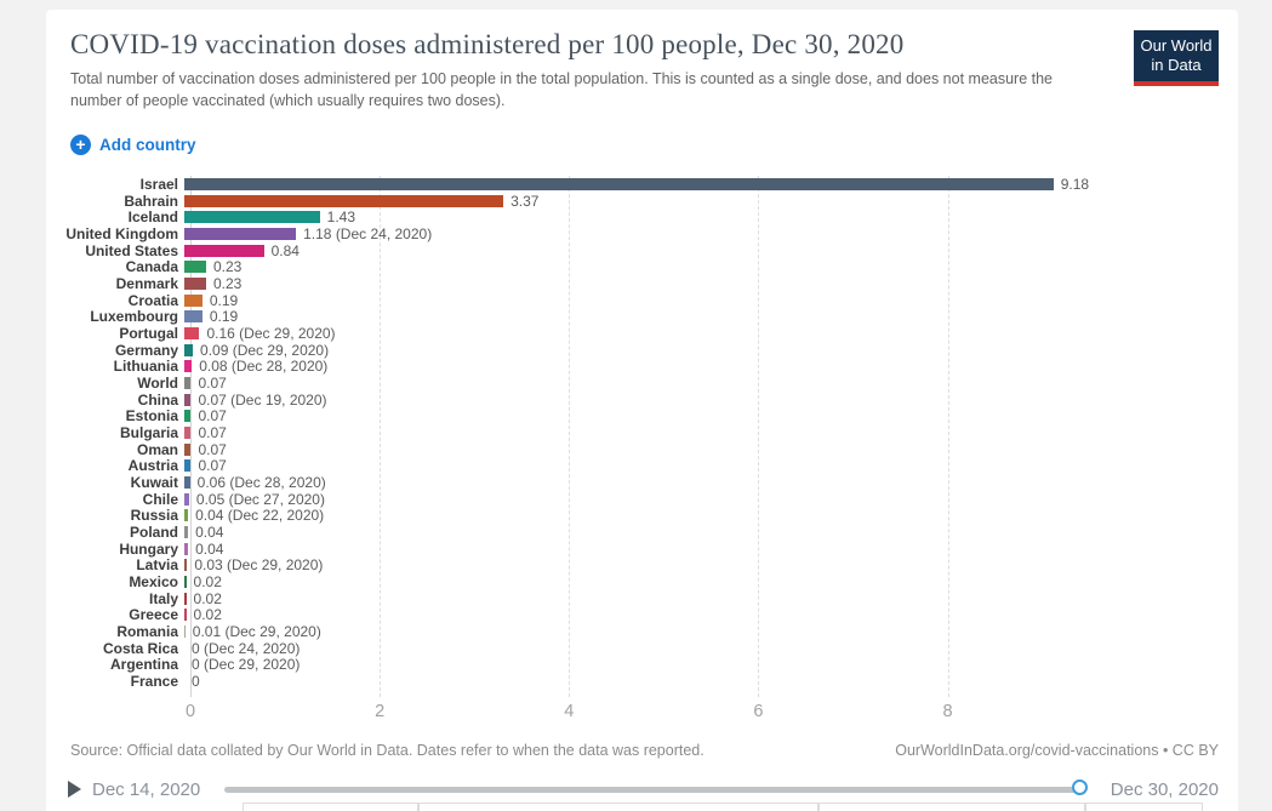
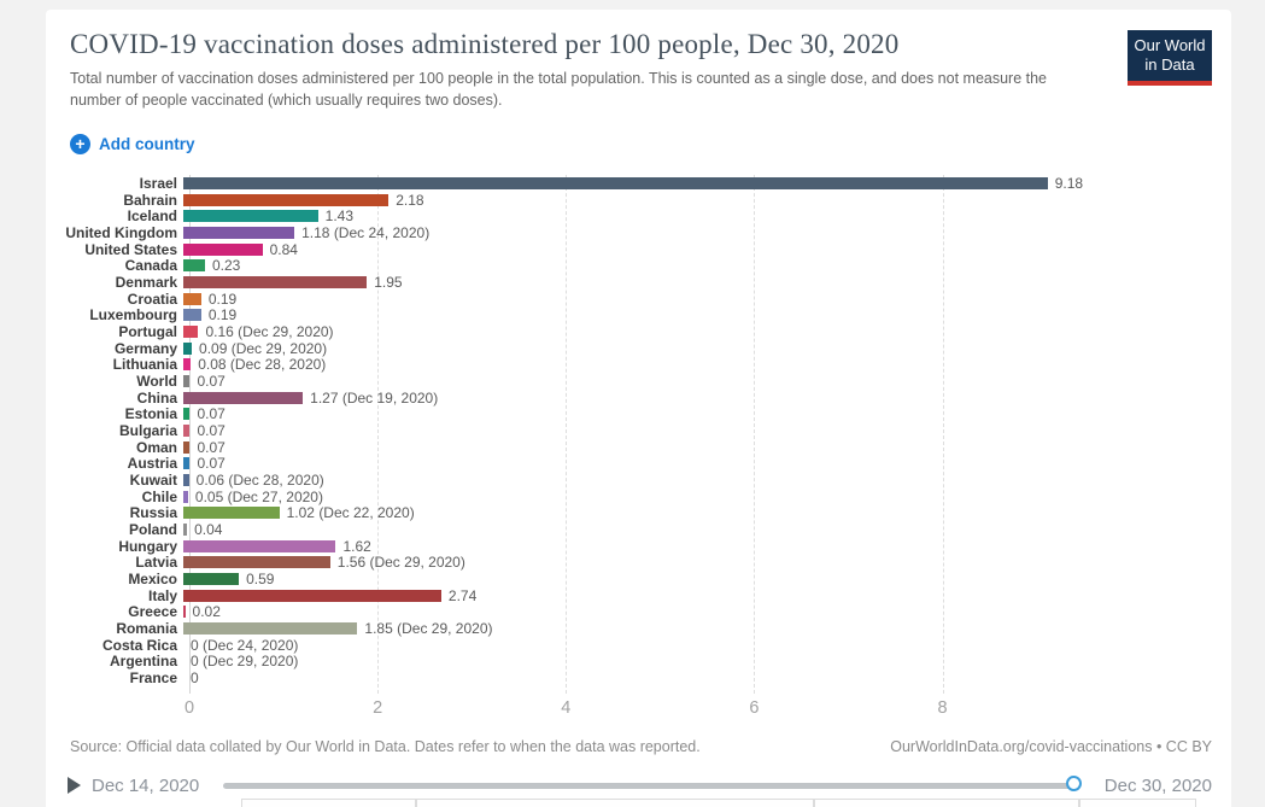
Bahrain: 3.37 -> 2.18
Denmark: 0.23 -> 1.95
China: 0.07 -> 1.27
Russia: 0.04 -> 1.02
Hungary: 0.04 -> 1.62
Latvia: 0.03 -> 1.56
Mexico: 0.02 -> 0.59
Italy: 0.02 -> 2.74
Romania: 0.01 -> 1.85
